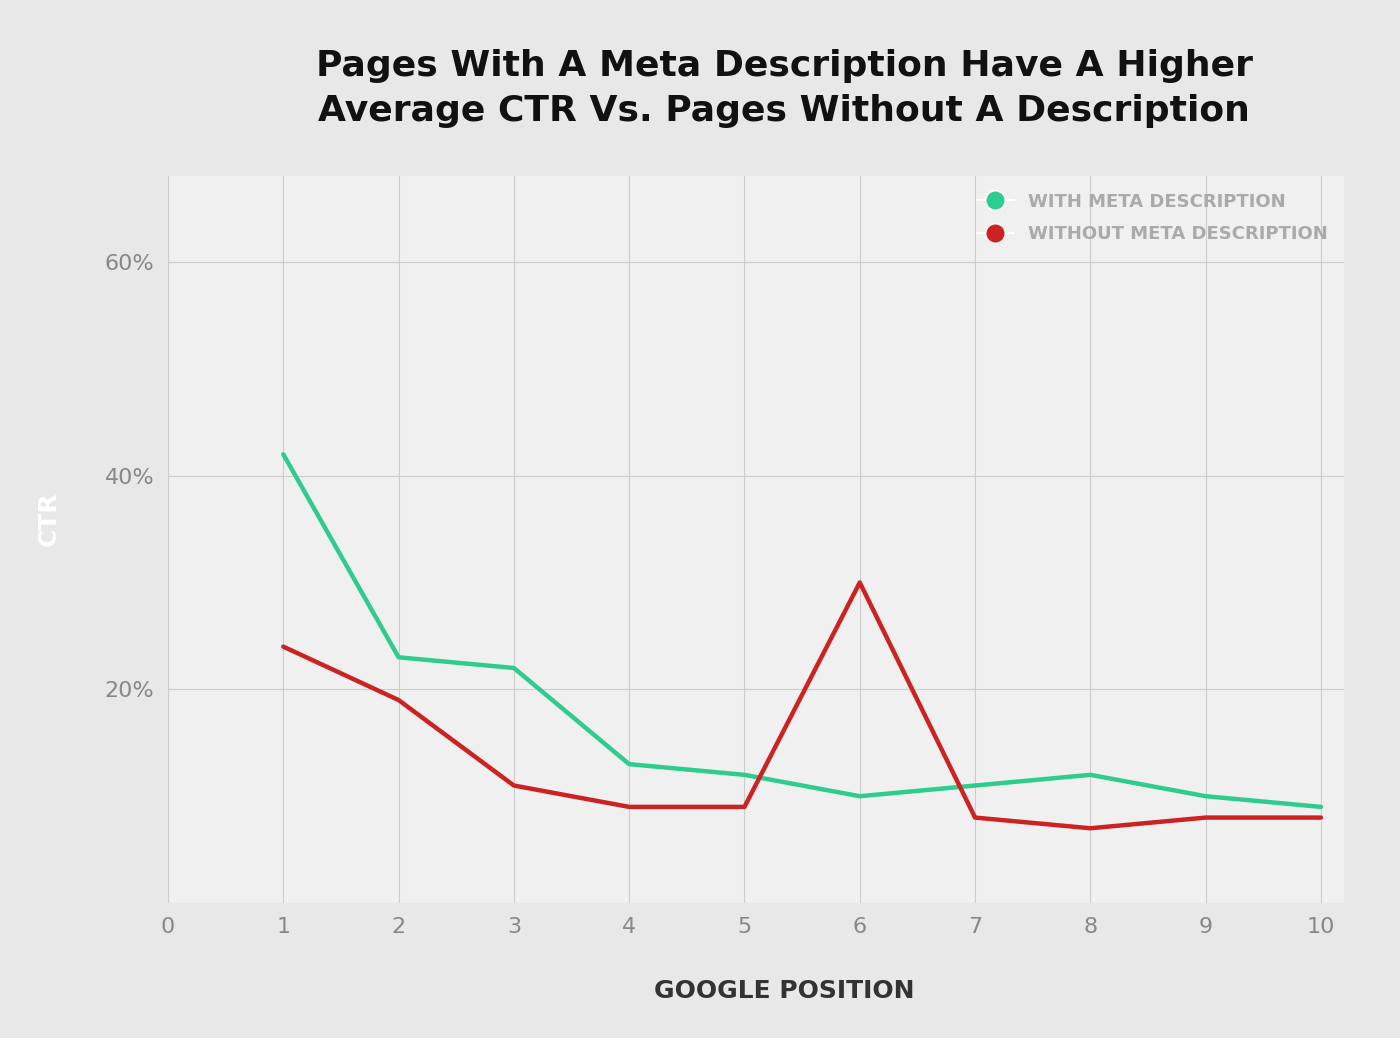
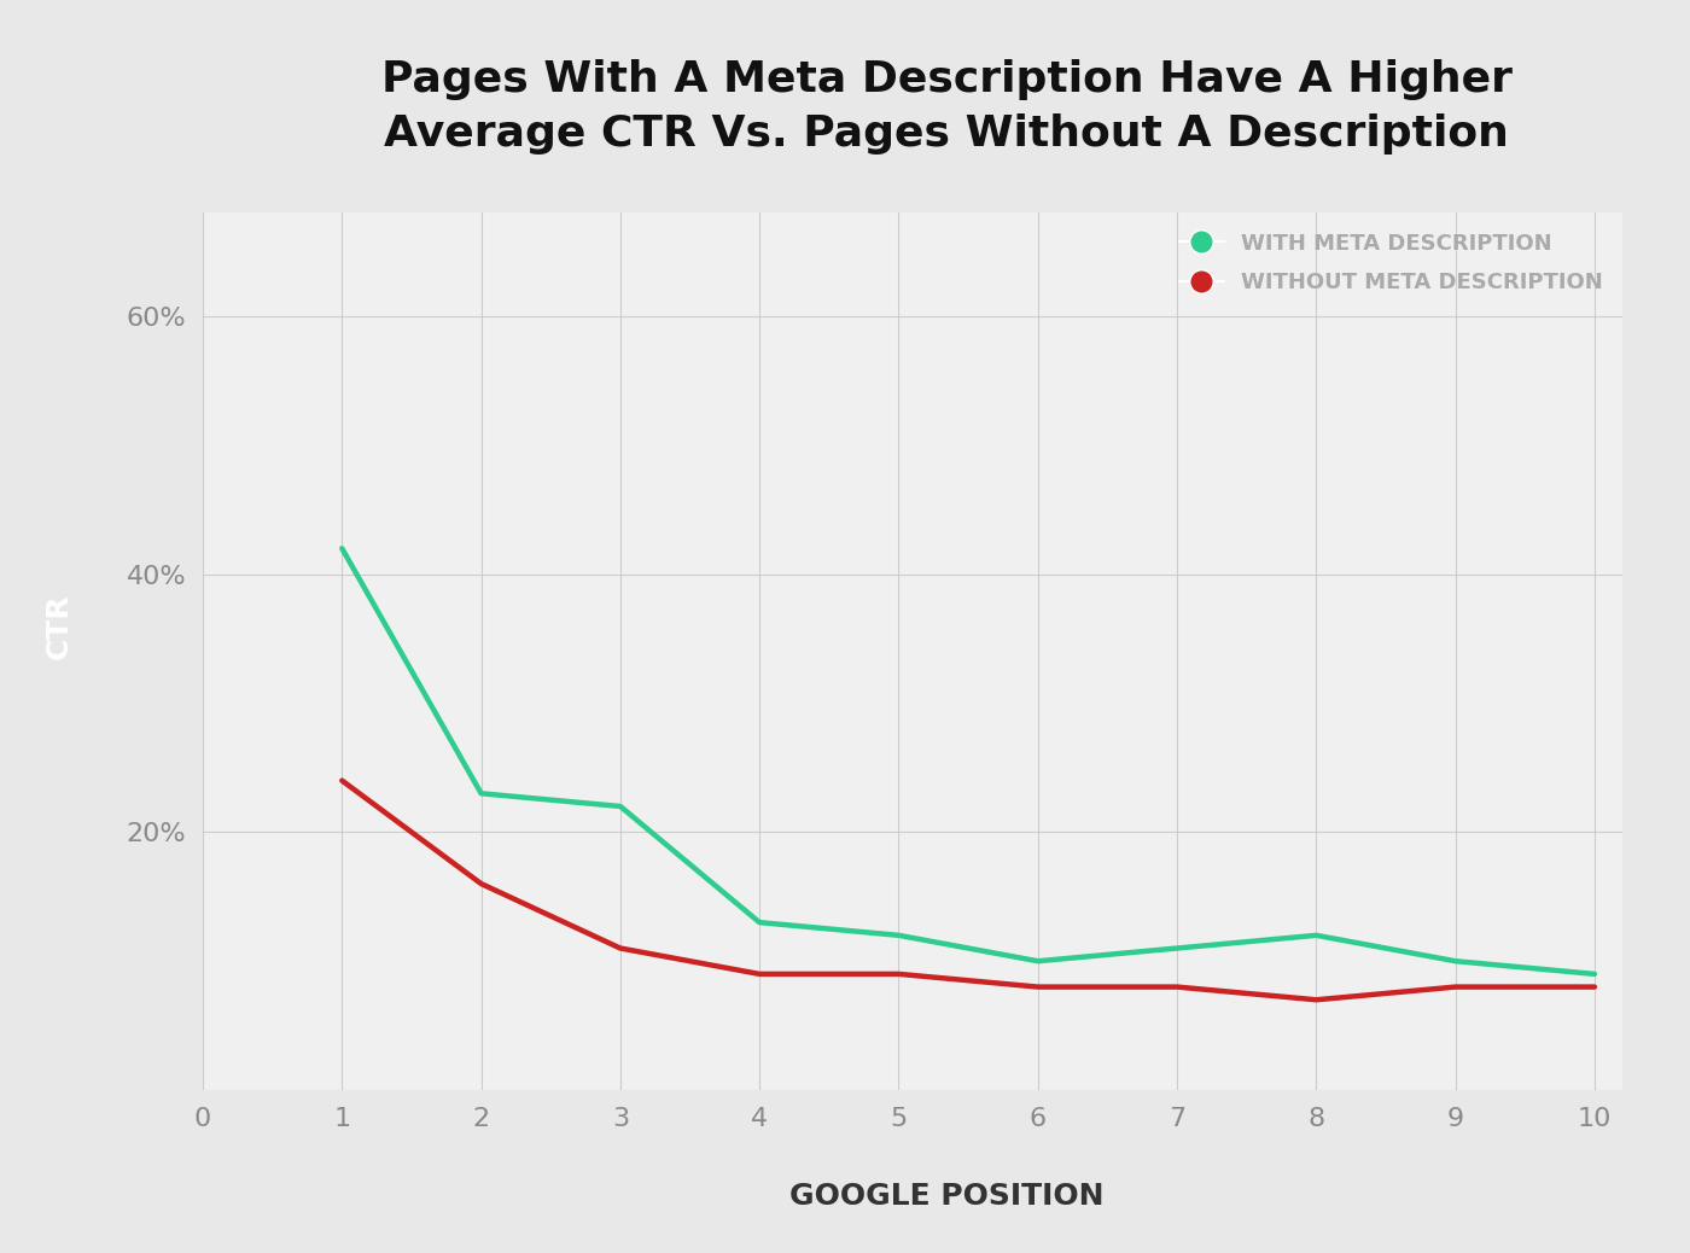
WITHOUT META DESCRIPTION/2: 19% -> 16%
WITHOUT META DESCRIPTION/6: 30% -> 8%
